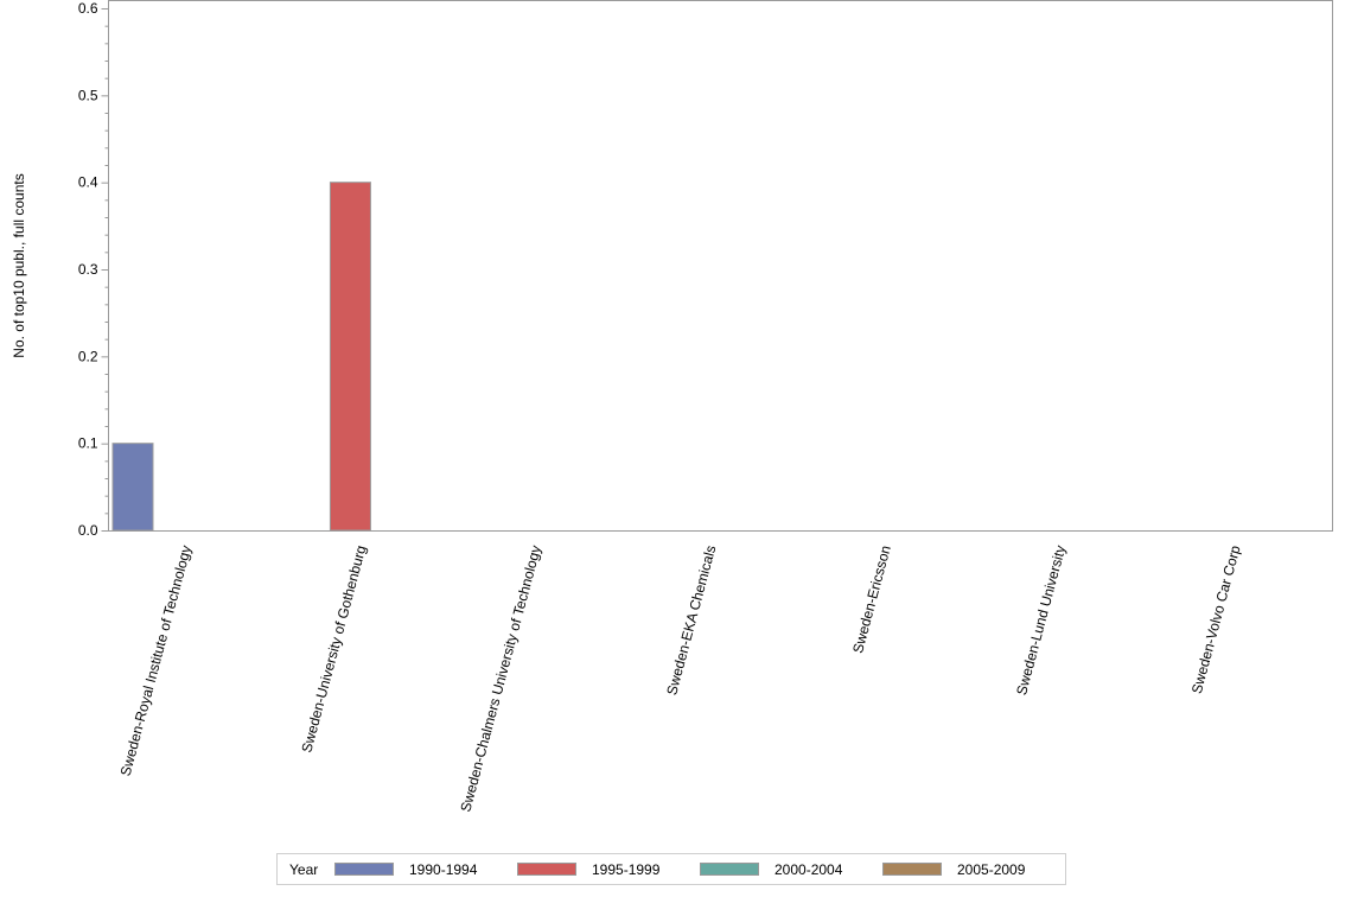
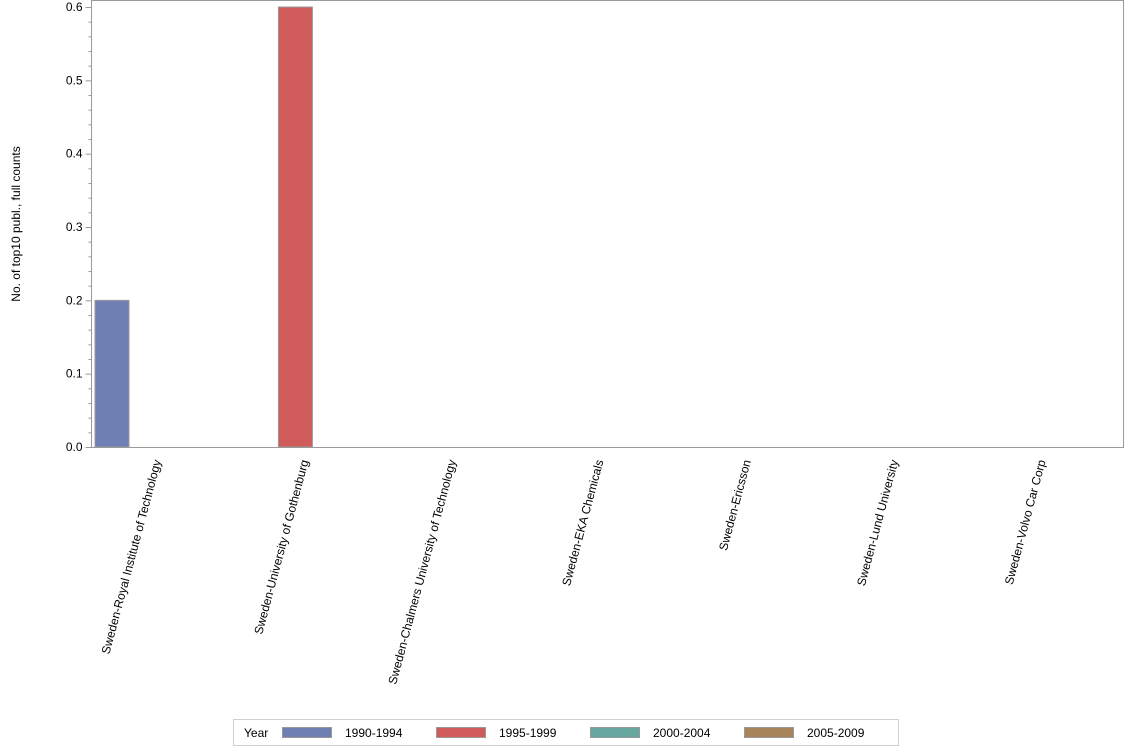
1990-1994/Sweden-Royal Institute of Technology: 0.1 -> 0.2
1995-1999/Sweden-University of Gothenburg: 0.4 -> 0.6
